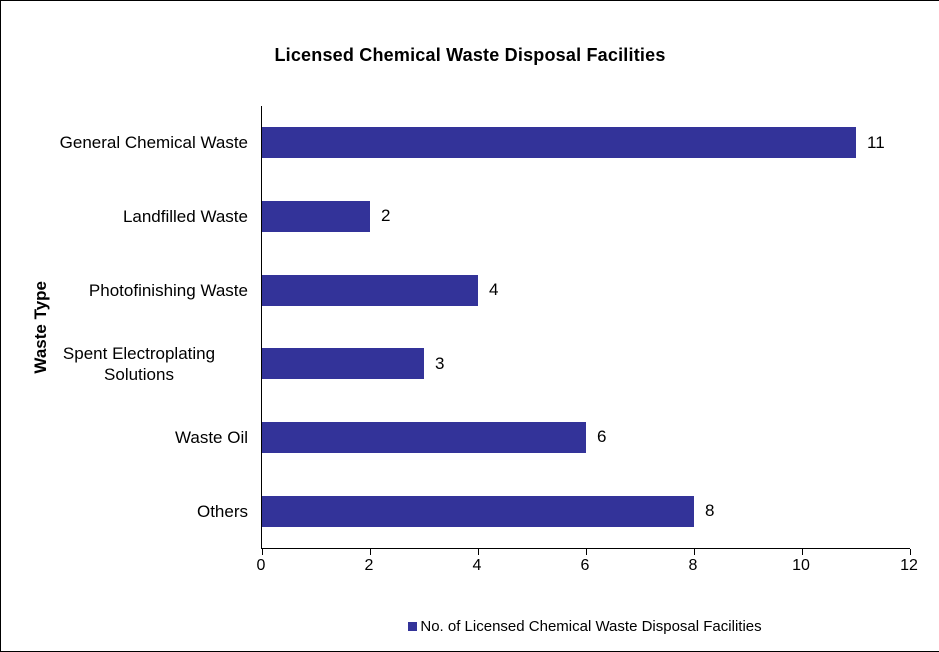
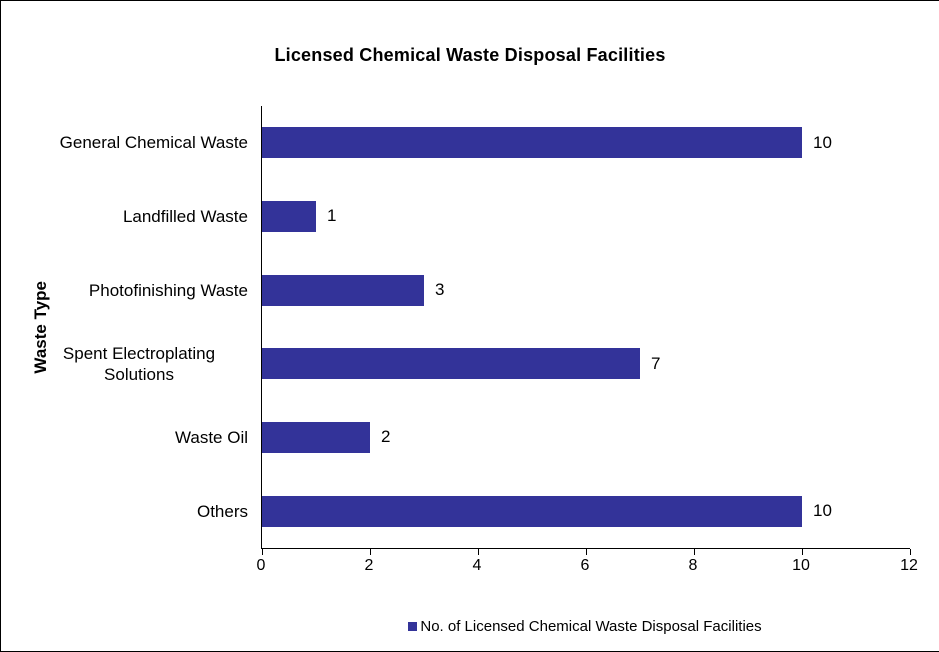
General Chemical Waste: 11 -> 10
Landfilled Waste: 2 -> 1
Photofinishing Waste: 4 -> 3
Spent Electroplating Solutions: 3 -> 7
Waste Oil: 6 -> 2
Others: 8 -> 10
